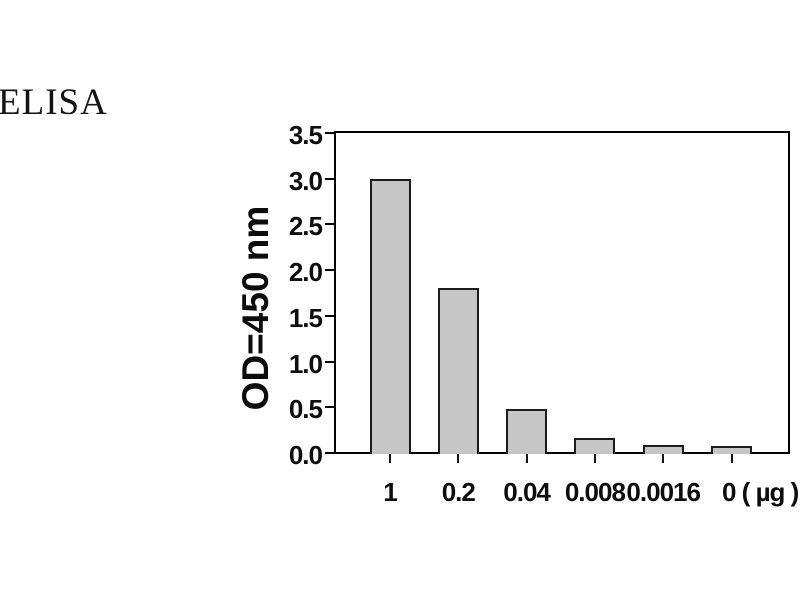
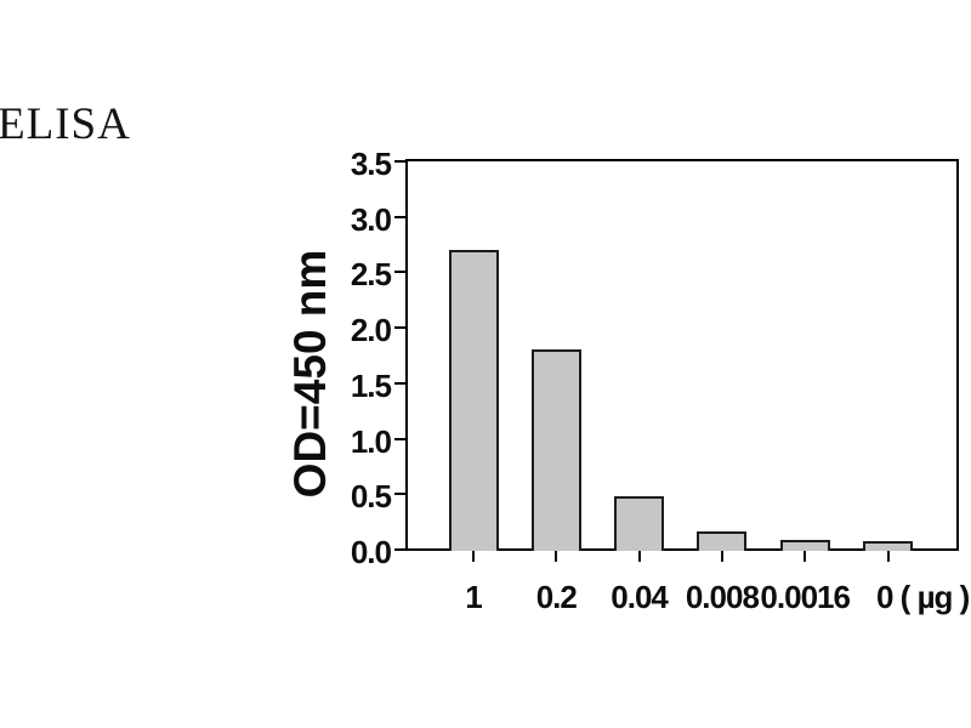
1: 3.0 -> 2.7
